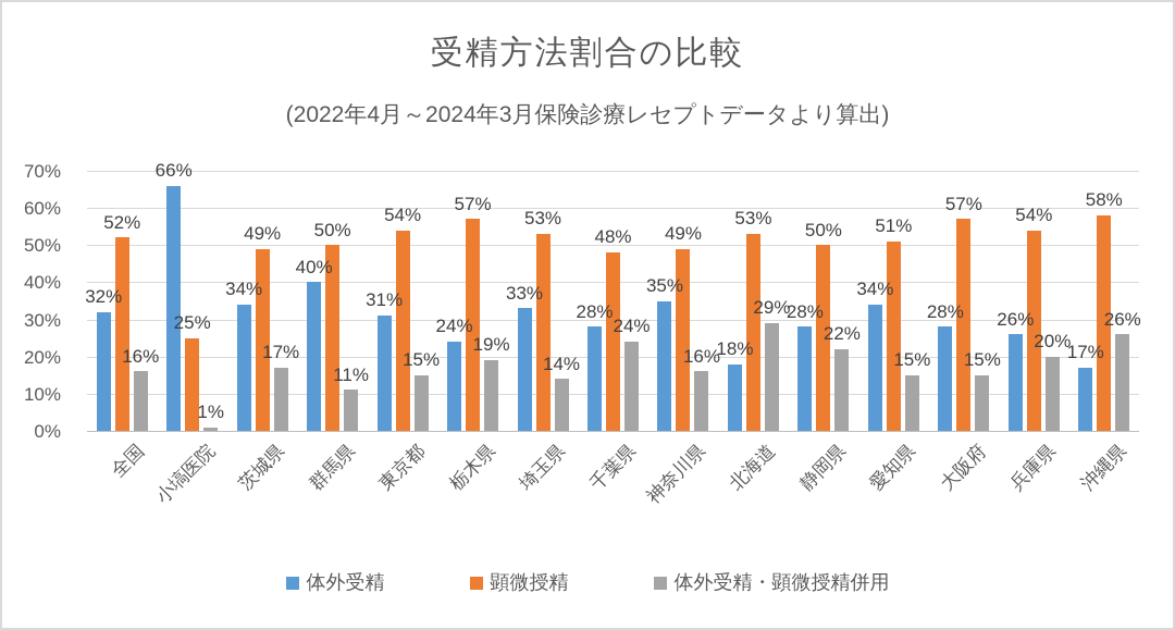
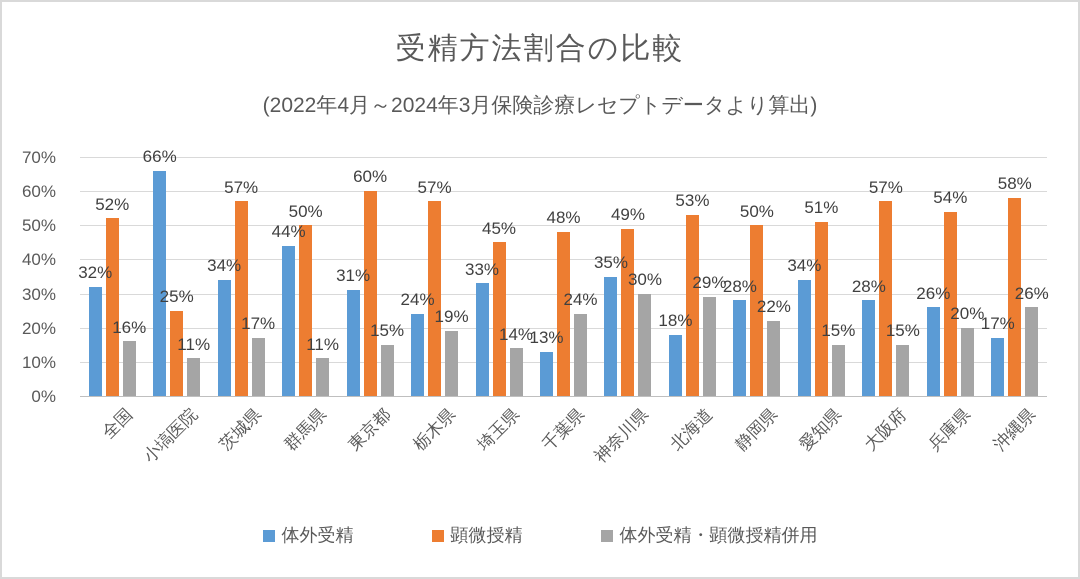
体外受精・顕微授精併用/小塙医院: 1% -> 11%
顕微授精/茨城県: 49% -> 57%
体外受精/群馬県: 40% -> 44%
顕微授精/東京都: 54% -> 60%
顕微授精/埼玉県: 53% -> 45%
体外受精/千葉県: 28% -> 13%
体外受精・顕微授精併用/神奈川県: 16% -> 30%
